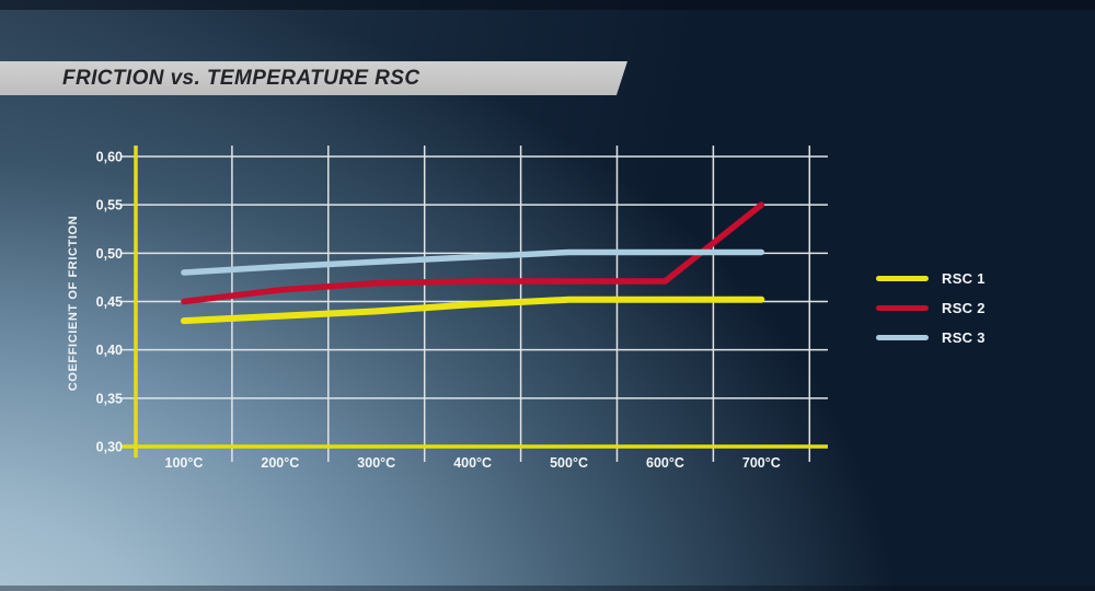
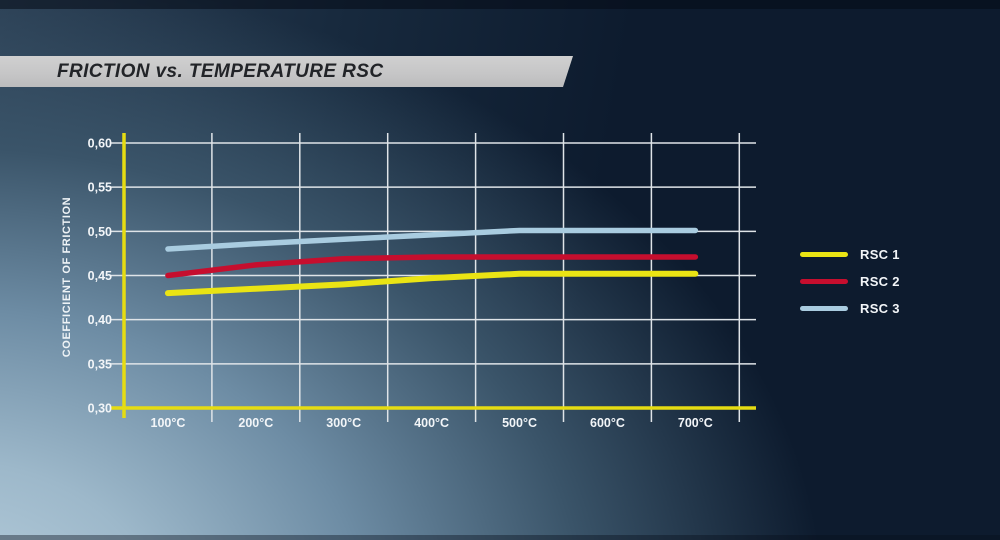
RSC 2/700°C: 0,55 -> 0,47
